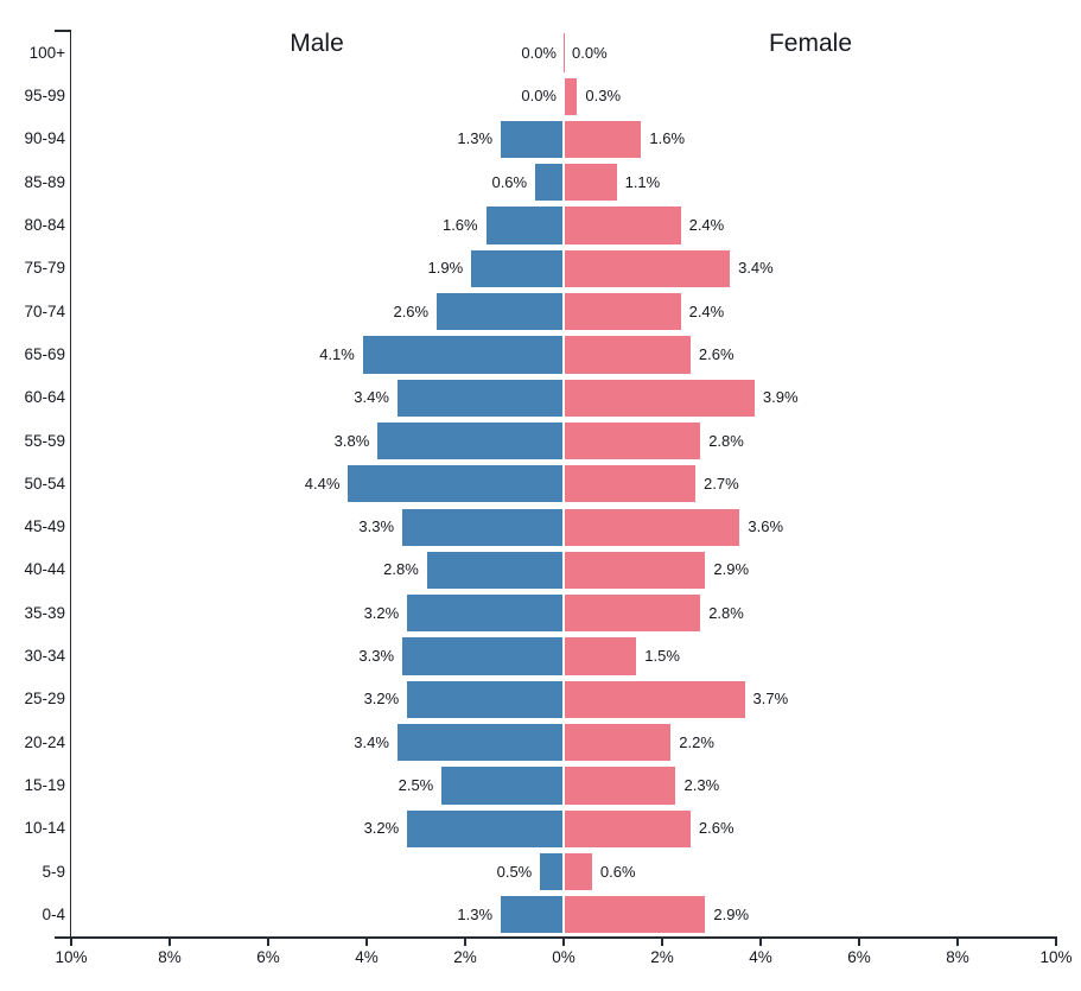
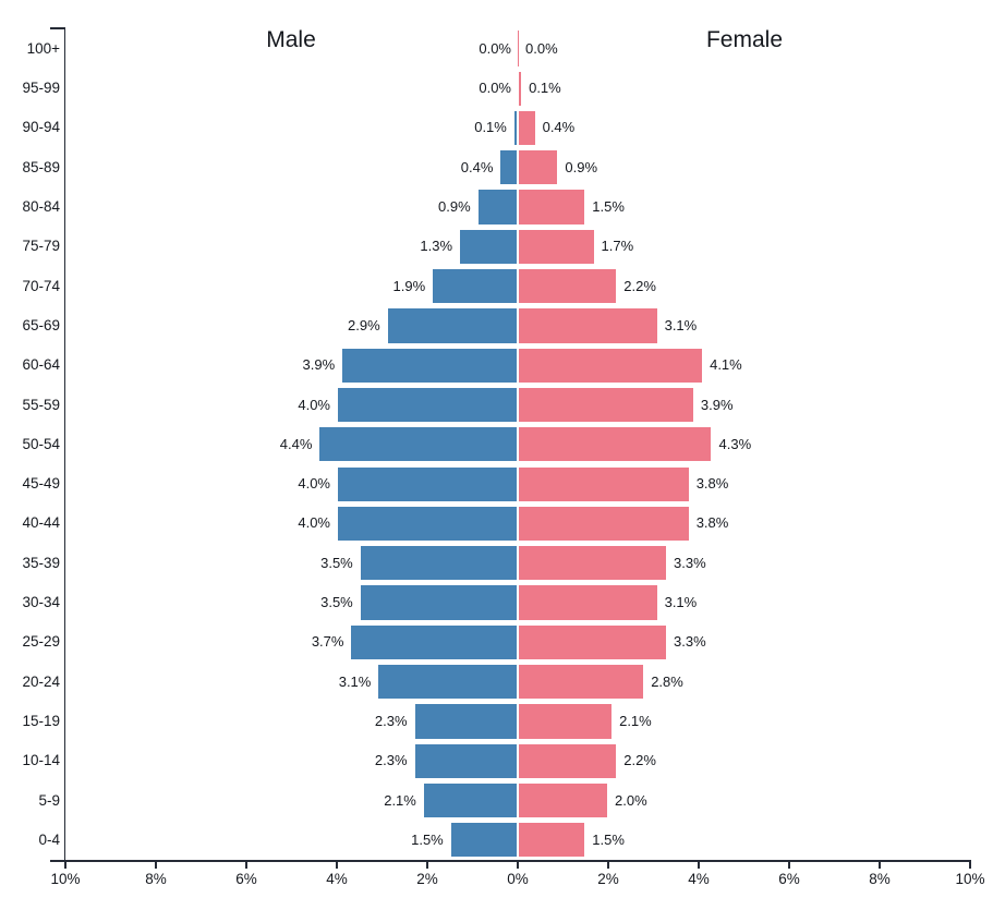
Female/95-99: 0.3% -> 0.1%
Male/90-94: 1.3% -> 0.1%
Female/90-94: 1.6% -> 0.4%
Male/85-89: 0.6% -> 0.4%
Female/85-89: 1.1% -> 0.9%
Male/80-84: 1.6% -> 0.9%
Female/80-84: 2.4% -> 1.5%
Male/75-79: 1.9% -> 1.3%
Female/75-79: 3.4% -> 1.7%
Male/70-74: 2.6% -> 1.9%
Female/70-74: 2.4% -> 2.2%
Male/65-69: 4.1% -> 2.9%
Female/65-69: 2.6% -> 3.1%
Male/60-64: 3.4% -> 3.9%
Female/60-64: 3.9% -> 4.1%
Male/55-59: 3.8% -> 4.0%
Female/55-59: 2.8% -> 3.9%
Female/50-54: 2.7% -> 4.3%
Male/45-49: 3.3% -> 4.0%
Female/45-49: 3.6% -> 3.8%
Male/40-44: 2.8% -> 4.0%
Female/40-44: 2.9% -> 3.8%
Male/35-39: 3.2% -> 3.5%
Female/35-39: 2.8% -> 3.3%
Male/30-34: 3.3% -> 3.5%
Female/30-34: 1.5% -> 3.1%
Male/25-29: 3.2% -> 3.7%
Female/25-29: 3.7% -> 3.3%
Male/20-24: 3.4% -> 3.1%
Female/20-24: 2.2% -> 2.8%
Male/15-19: 2.5% -> 2.3%
Female/15-19: 2.3% -> 2.1%
Male/10-14: 3.2% -> 2.3%
Female/10-14: 2.6% -> 2.2%
Male/5-9: 0.5% -> 2.1%
Female/5-9: 0.6% -> 2.0%
Male/0-4: 1.3% -> 1.5%
Female/0-4: 2.9% -> 1.5%
